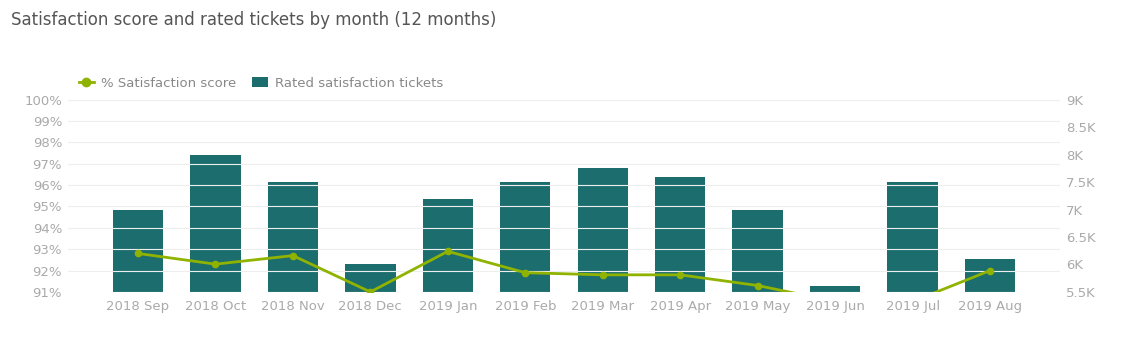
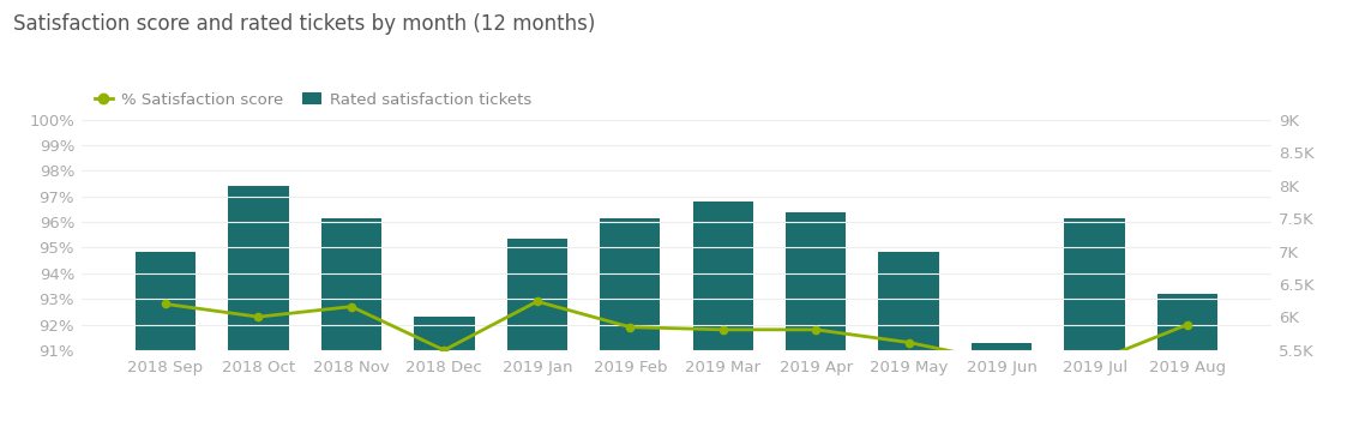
Rated satisfaction tickets/2019 Aug: 6.10K -> 6.36K
